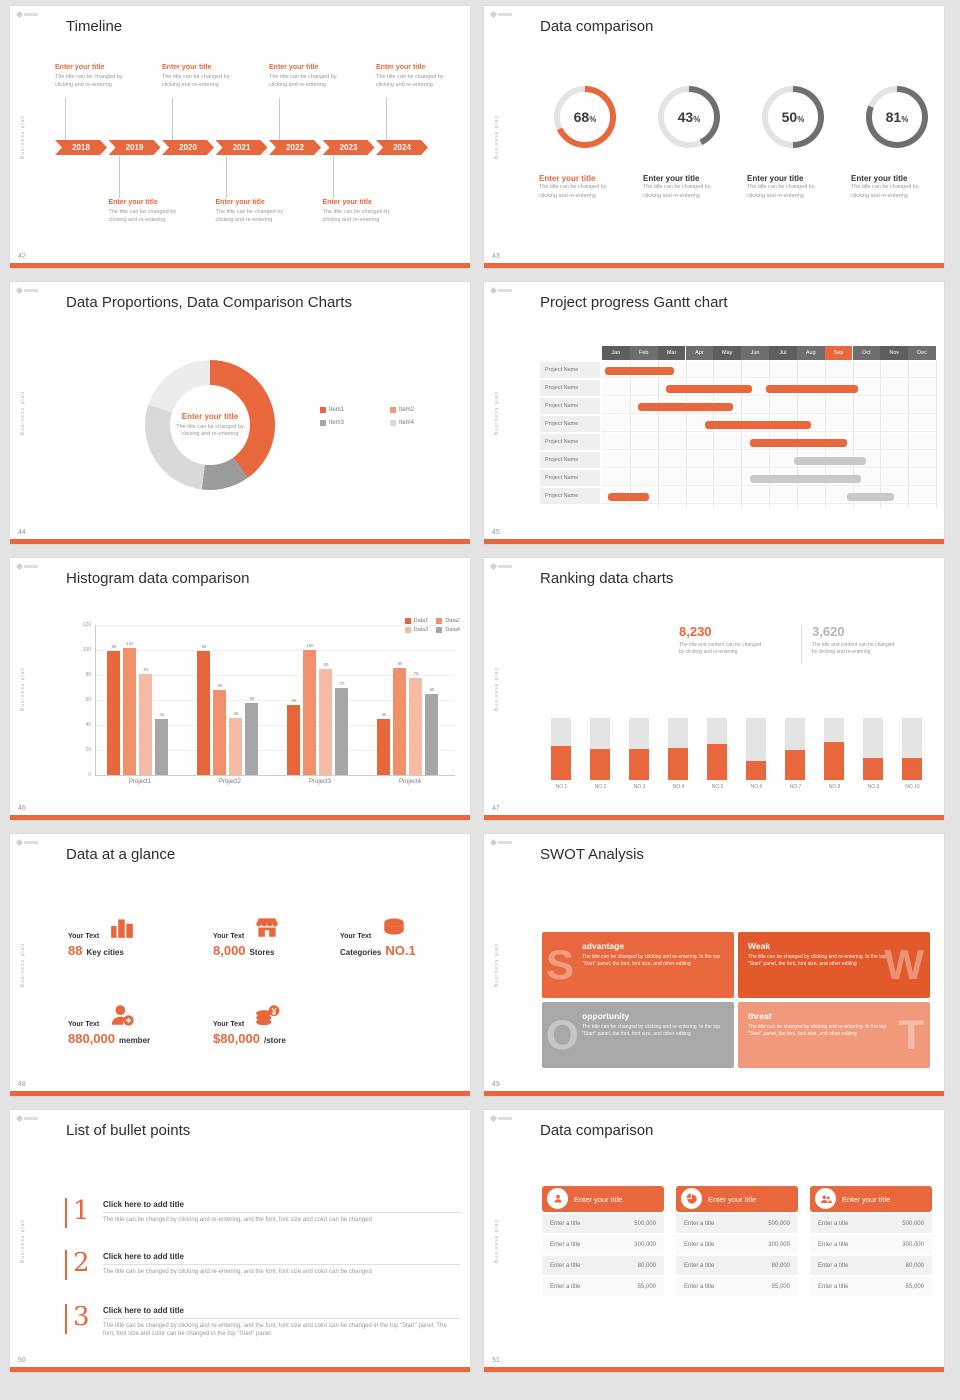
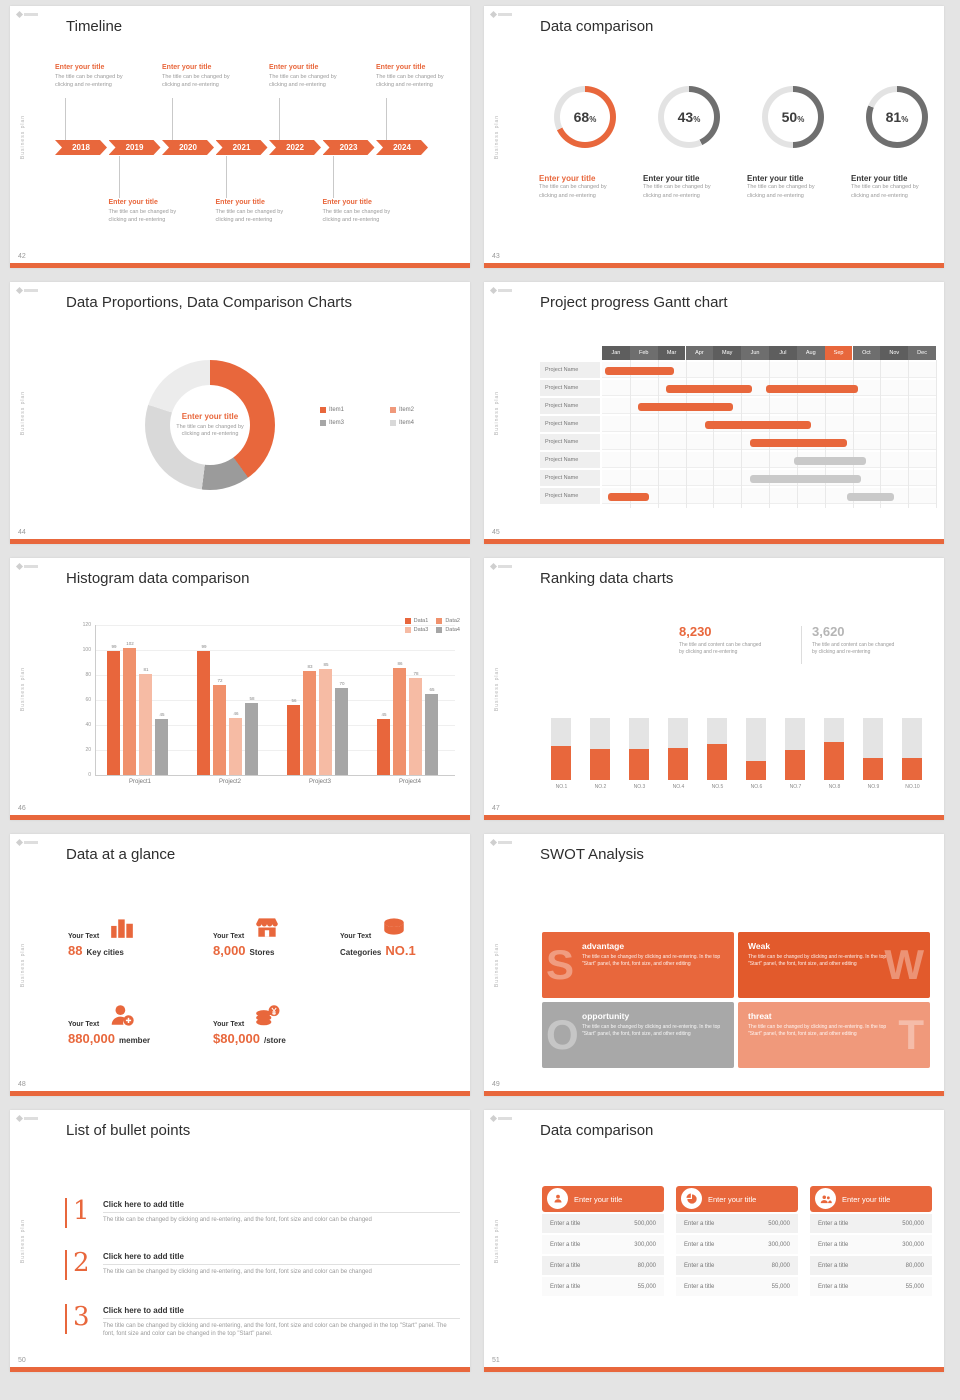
Histogram data comparison/Data2/Project2: 68 -> 72
Histogram data comparison/Data2/Project3: 100 -> 83
